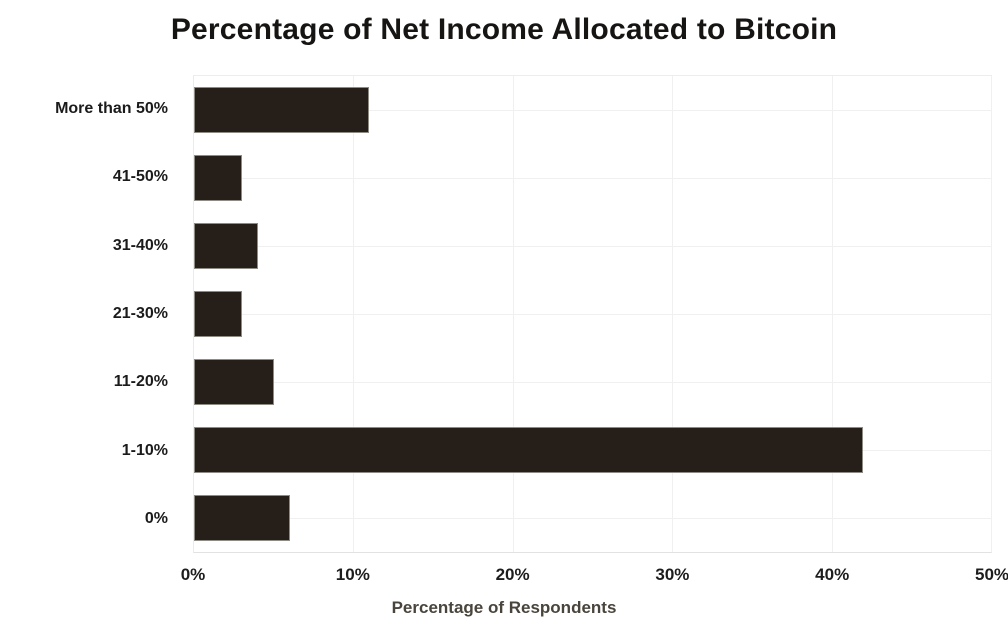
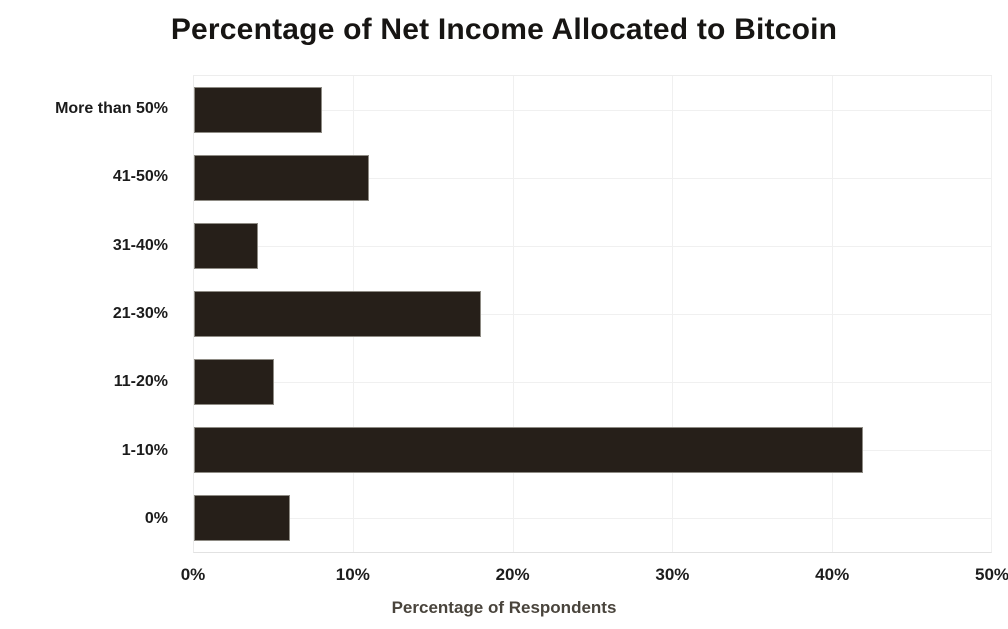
More than 50%: 11% -> 8%
41-50%: 3% -> 11%
21-30%: 3% -> 18%
